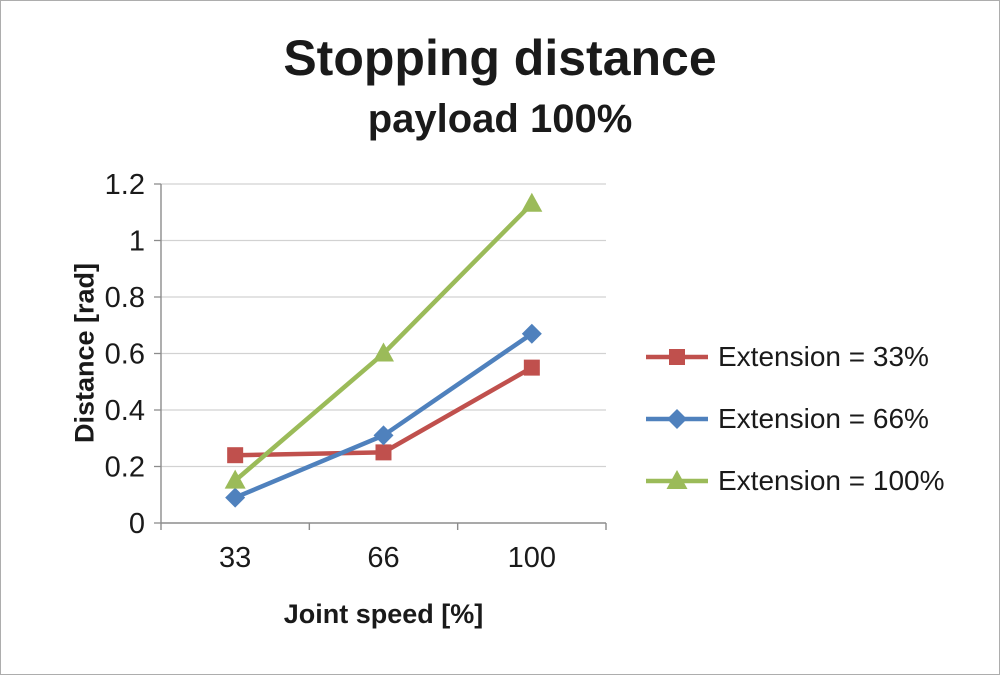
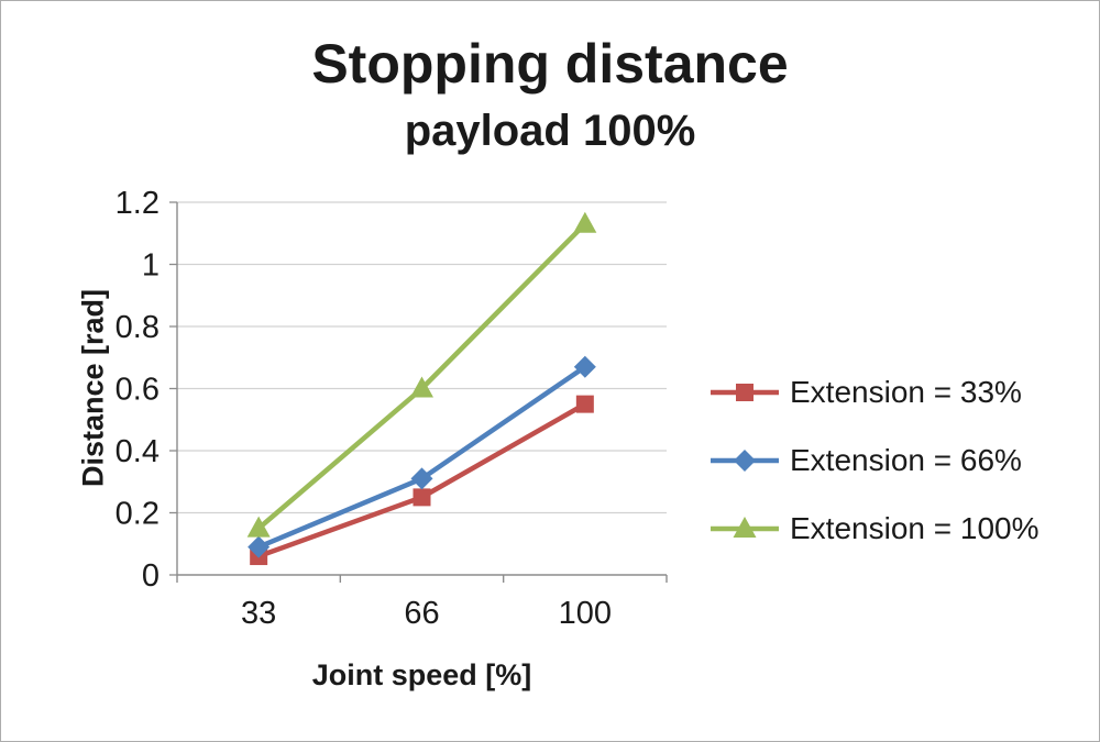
Extension = 33%/33: 0.24 -> 0.06
